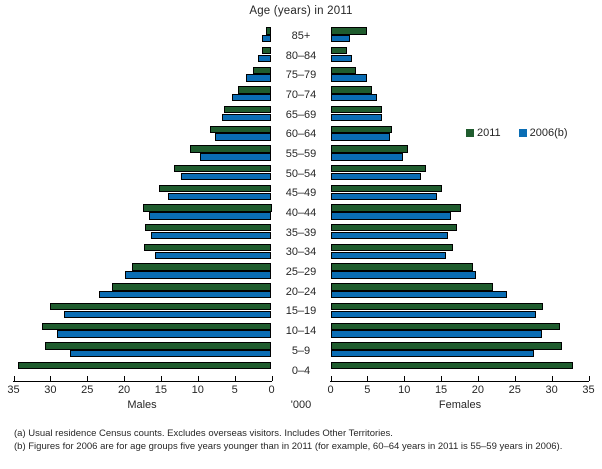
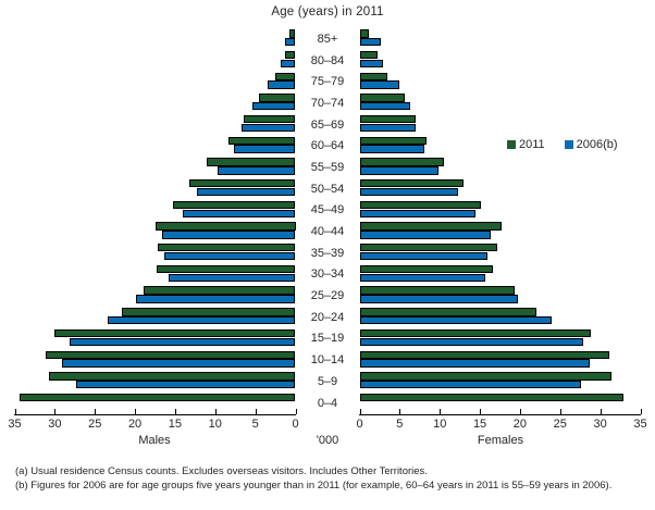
Females 2011/85+: 5 -> 1
